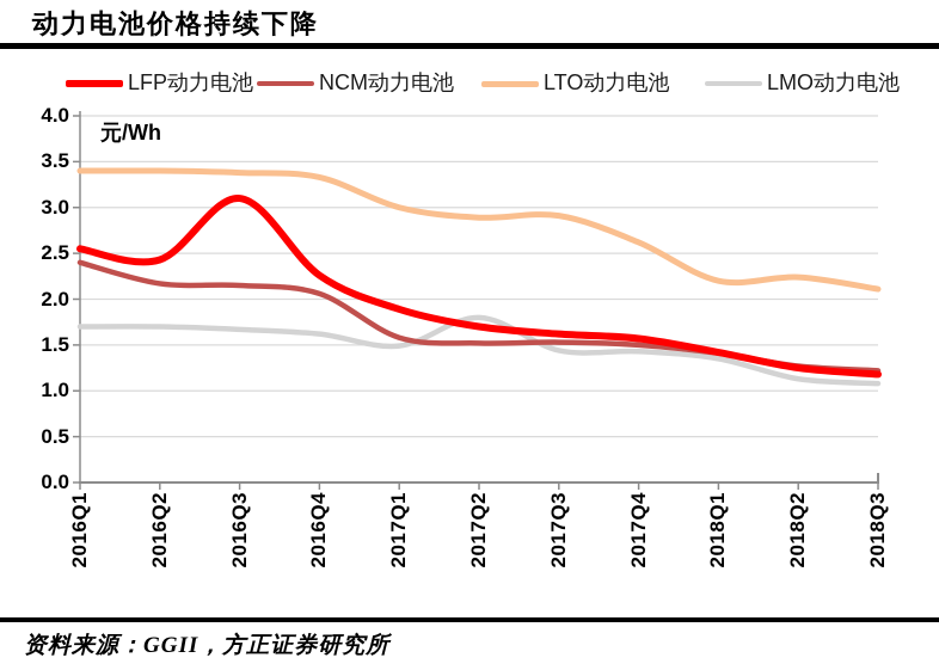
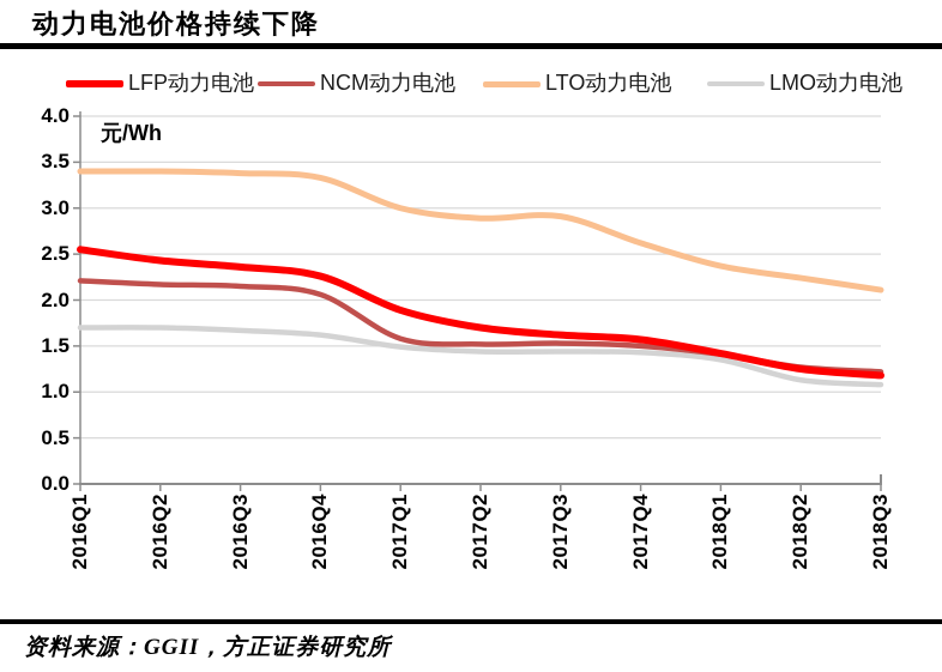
NCM动力电池/2016Q1: 2.4 -> 2.2
LFP动力电池/2016Q3: 3.1 -> 2.4
LMO动力电池/2017Q2: 1.8 -> 1.4
LTO动力电池/2018Q1: 2.2 -> 2.4
